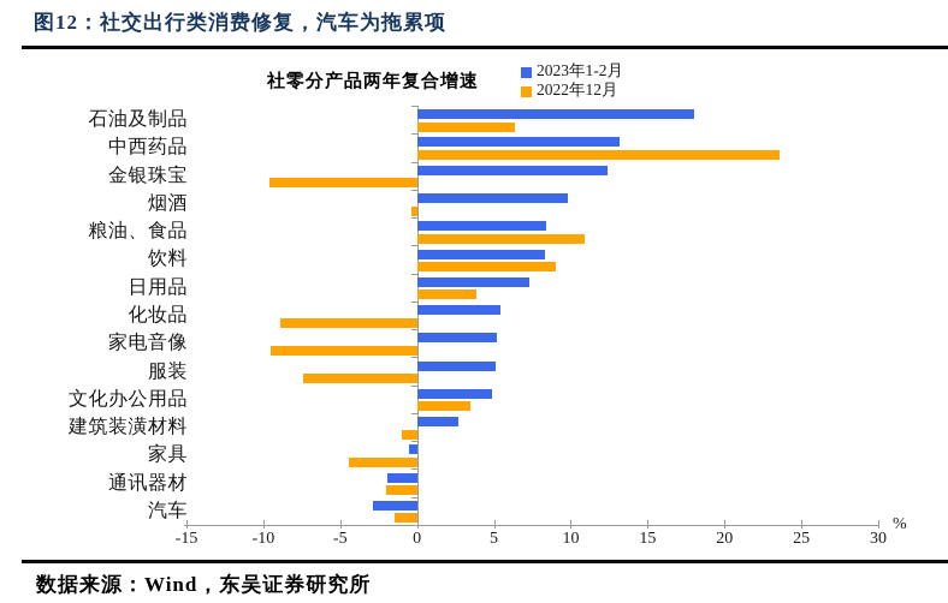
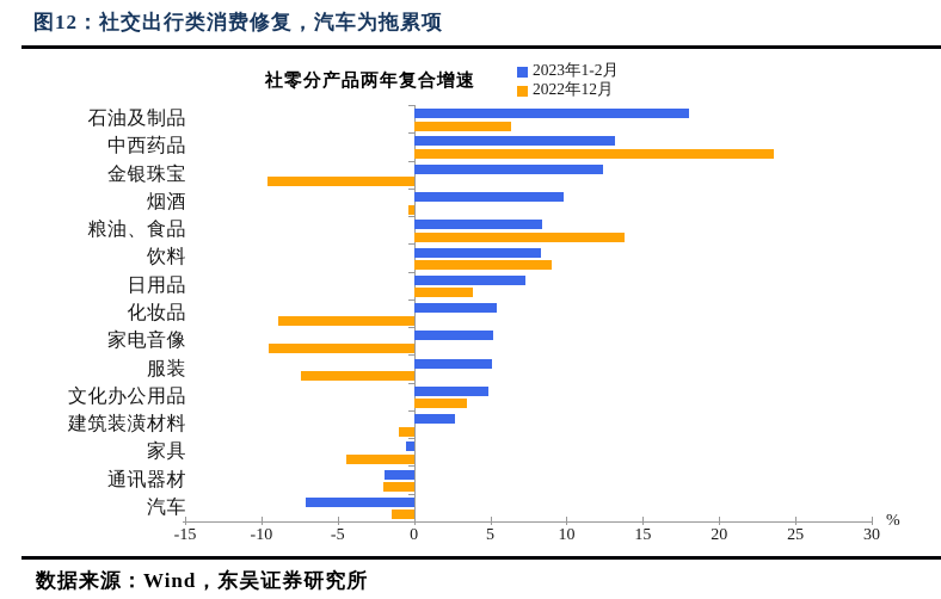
2022年12月/粮油、食品: 10.9 -> 13.8
2023年1-2月/汽车: -2.9 -> -7.1
